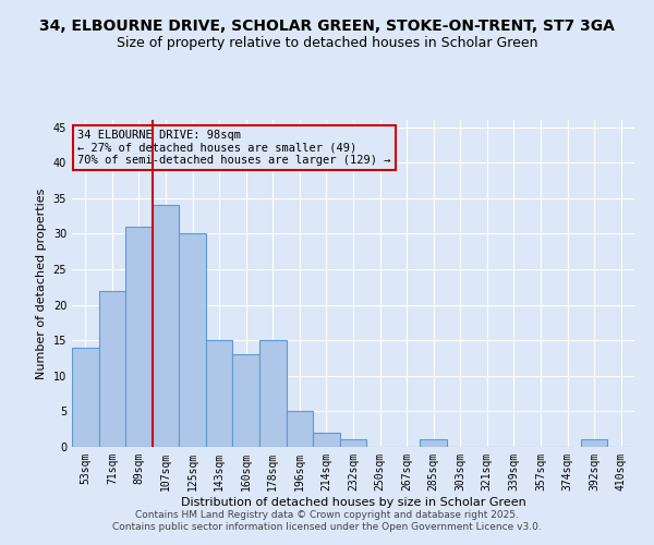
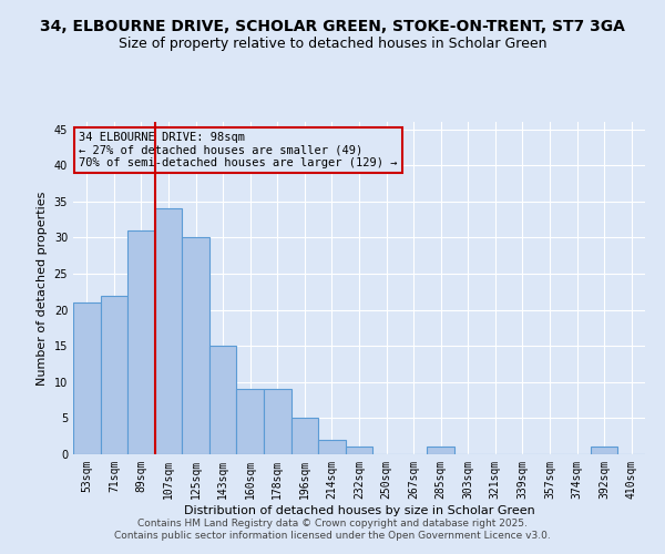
53sqm: 14 -> 21
160sqm: 13 -> 9
178sqm: 15 -> 9
